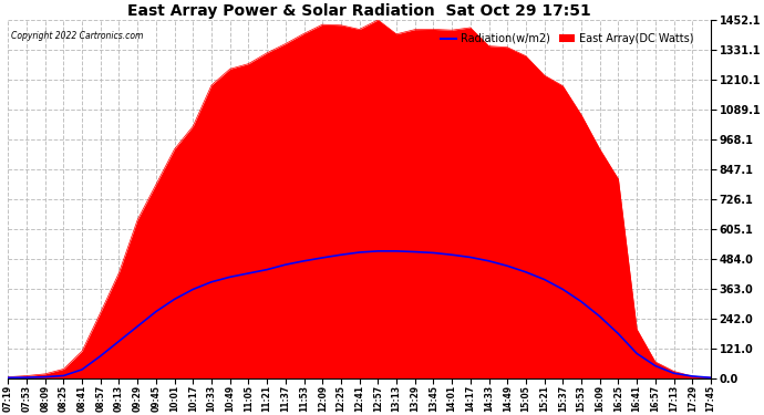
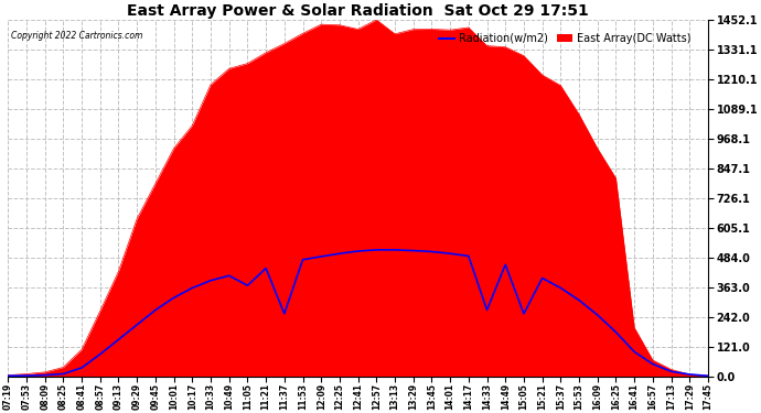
Radiation(w/m2)/11:05: 425 -> 370
Radiation(w/m2)/11:37: 460 -> 255
Radiation(w/m2)/14:33: 475 -> 270
Radiation(w/m2)/15:05: 430 -> 255
